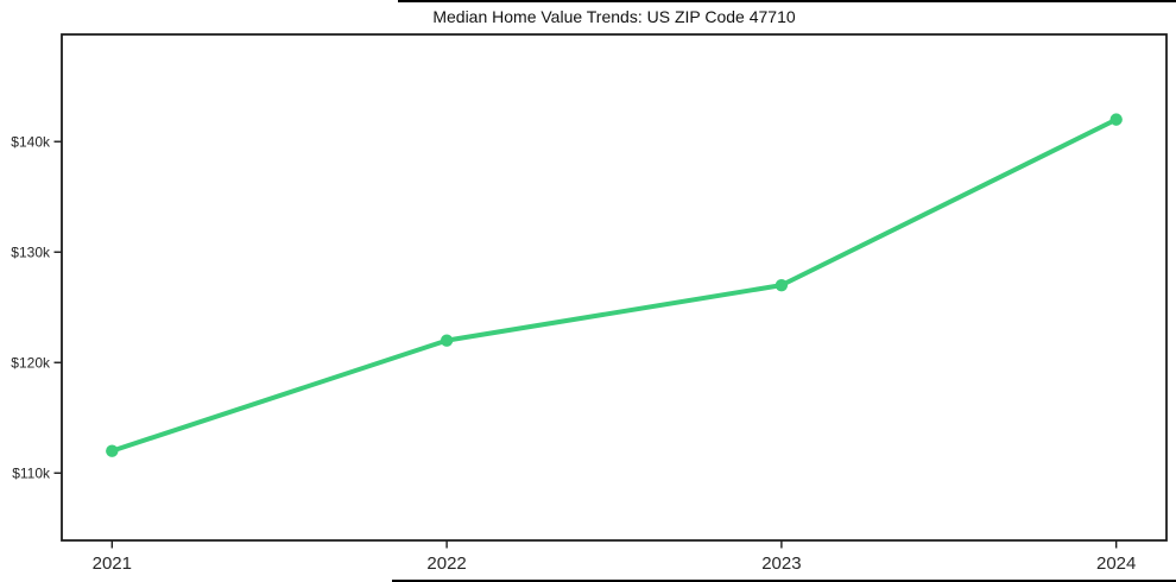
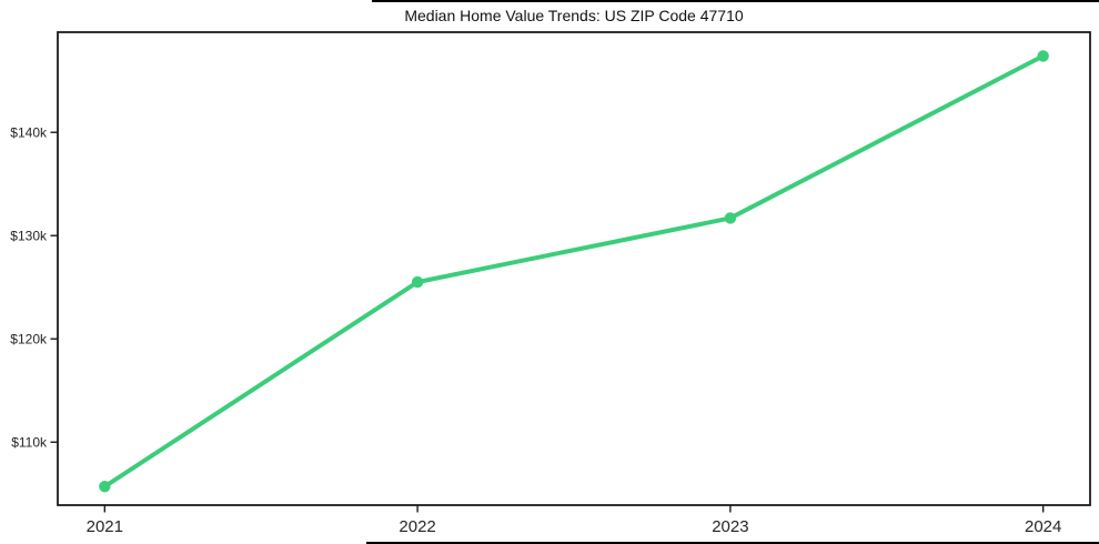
2021: $112k -> $106k
2022: $122k -> $126k
2023: $127k -> $132k
2024: $142k -> $147k
